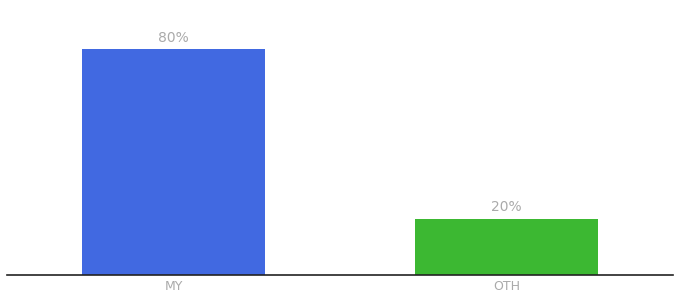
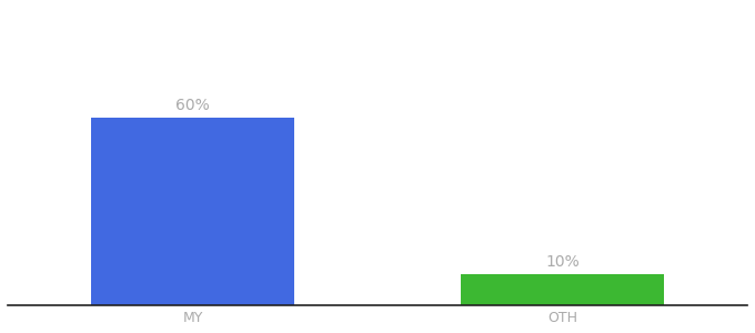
MY: 80% -> 60%
OTH: 20% -> 10%
